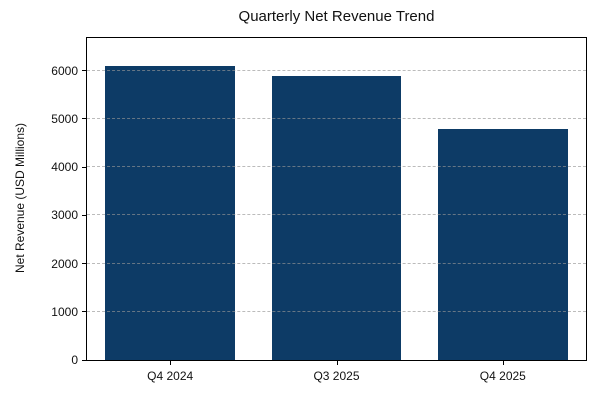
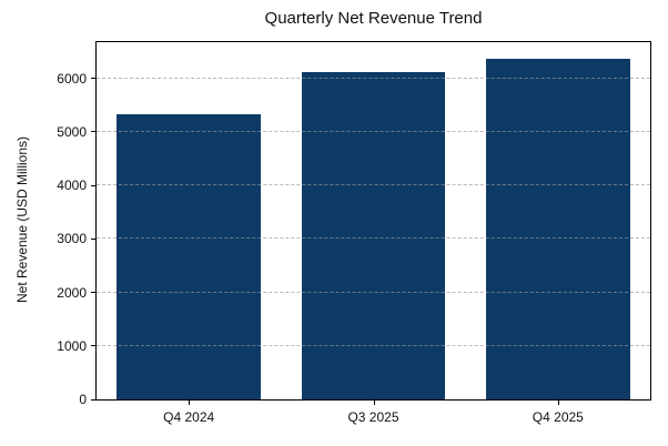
Q4 2024: 6100 -> 5300
Q3 2025: 5900 -> 6100
Q4 2025: 4800 -> 6400
